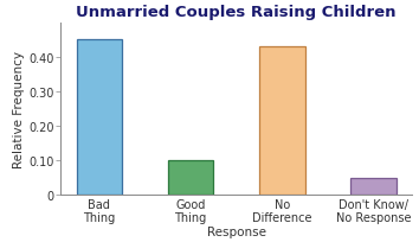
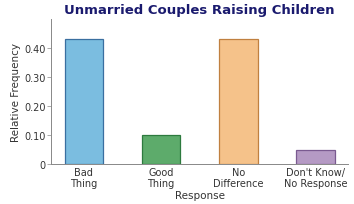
Bad Thing: 0.45 -> 0.43
